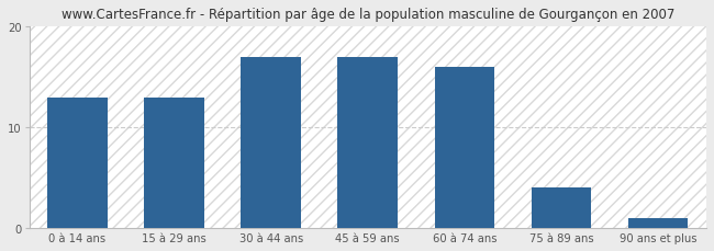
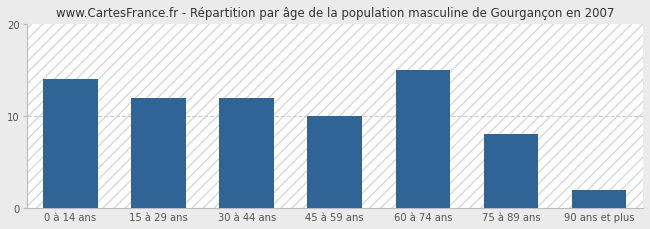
0 à 14 ans: 13 -> 14
15 à 29 ans: 13 -> 12
30 à 44 ans: 17 -> 12
45 à 59 ans: 17 -> 10
60 à 74 ans: 16 -> 15
75 à 89 ans: 4 -> 8
90 ans et plus: 1 -> 2
